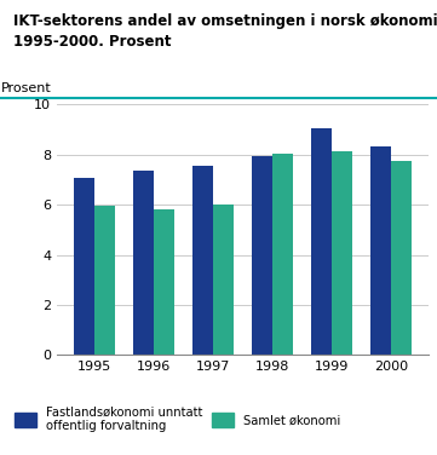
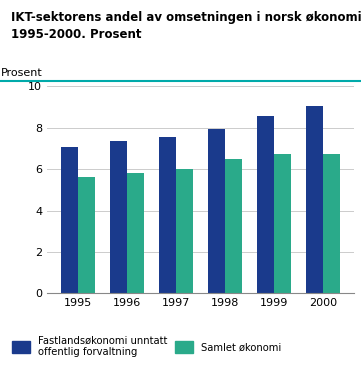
Samlet økonomi/1995: 5.95 -> 5.60
Samlet økonomi/1998: 8.05 -> 6.50
Fastlandsøkonomi unntatt offentlig forvaltning/1999: 9.05 -> 8.55
Samlet økonomi/1999: 8.15 -> 6.75
Fastlandsøkonomi unntatt offentlig forvaltning/2000: 8.35 -> 9.05
Samlet økonomi/2000: 7.75 -> 6.75
